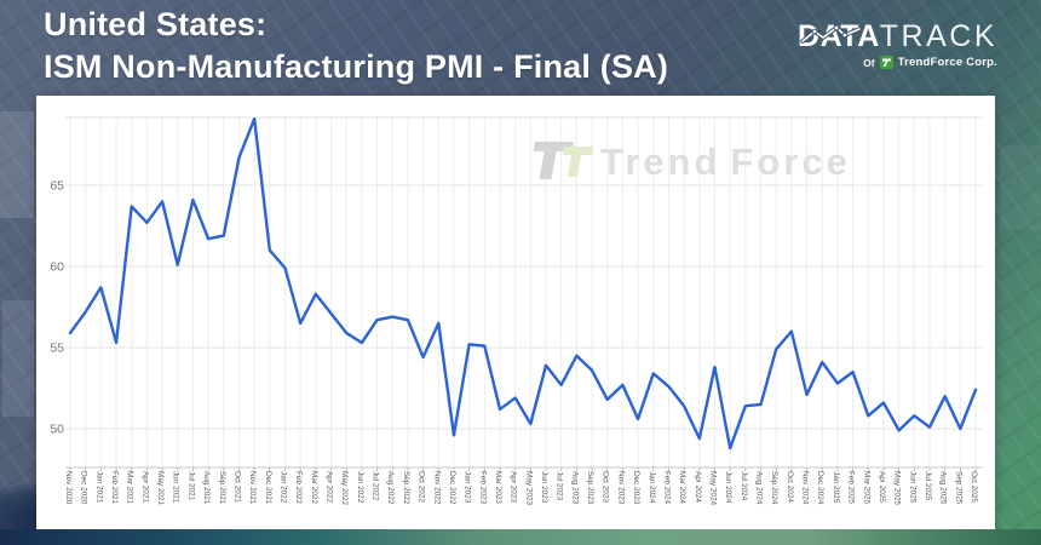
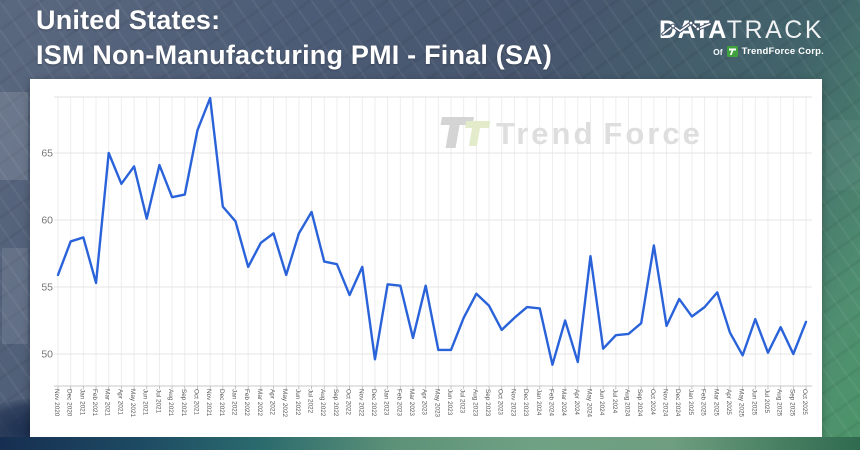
Dec 2020: 57.2 -> 58.4
Mar 2021: 63.7 -> 65.0
Apr 2022: 57.1 -> 59.0
Jun 2022: 55.3 -> 59.0
Jul 2022: 56.7 -> 60.6
Apr 2023: 51.9 -> 55.1
Jun 2023: 53.9 -> 50.3
Dec 2023: 50.6 -> 53.5
Feb 2024: 52.6 -> 49.2
Mar 2024: 51.4 -> 52.5
May 2024: 53.8 -> 57.3
Jun 2024: 48.8 -> 50.4
Sep 2024: 54.9 -> 52.3
Oct 2024: 56.0 -> 58.1
Mar 2025: 50.8 -> 54.6
Jun 2025: 50.8 -> 52.6
